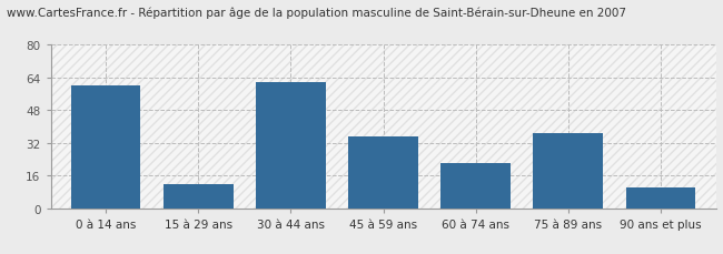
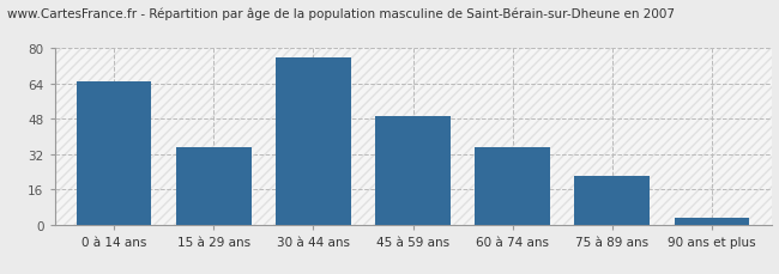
0 à 14 ans: 60 -> 65
15 à 29 ans: 12 -> 35
30 à 44 ans: 62 -> 76
45 à 59 ans: 35 -> 49
60 à 74 ans: 22 -> 35
75 à 89 ans: 37 -> 22
90 ans et plus: 10 -> 3
